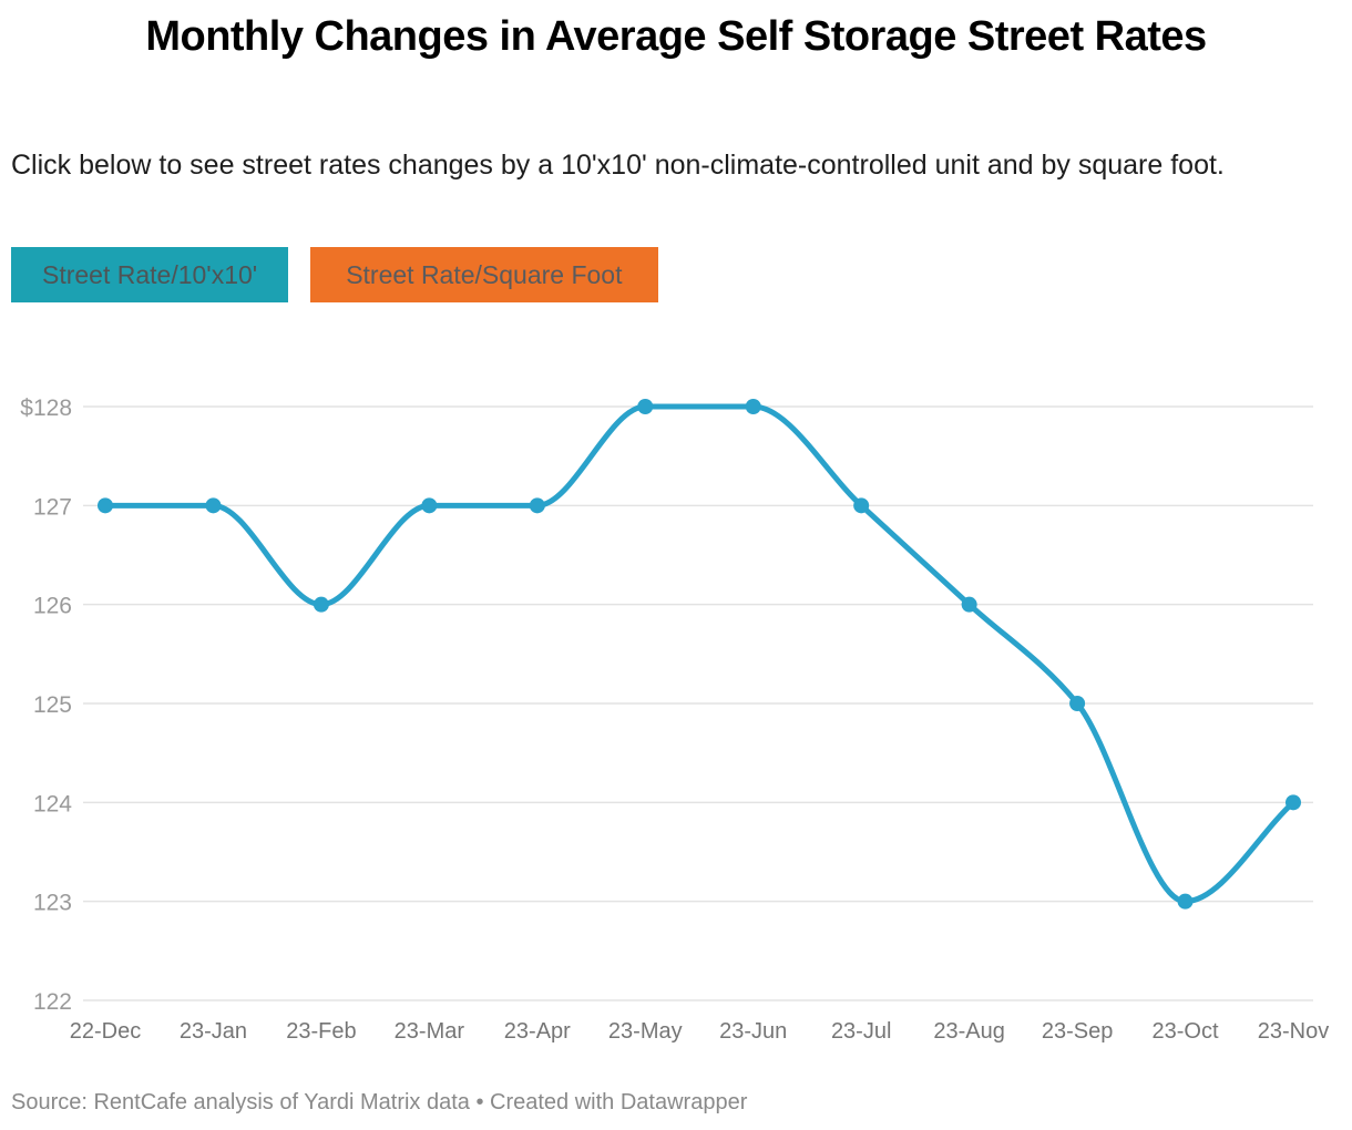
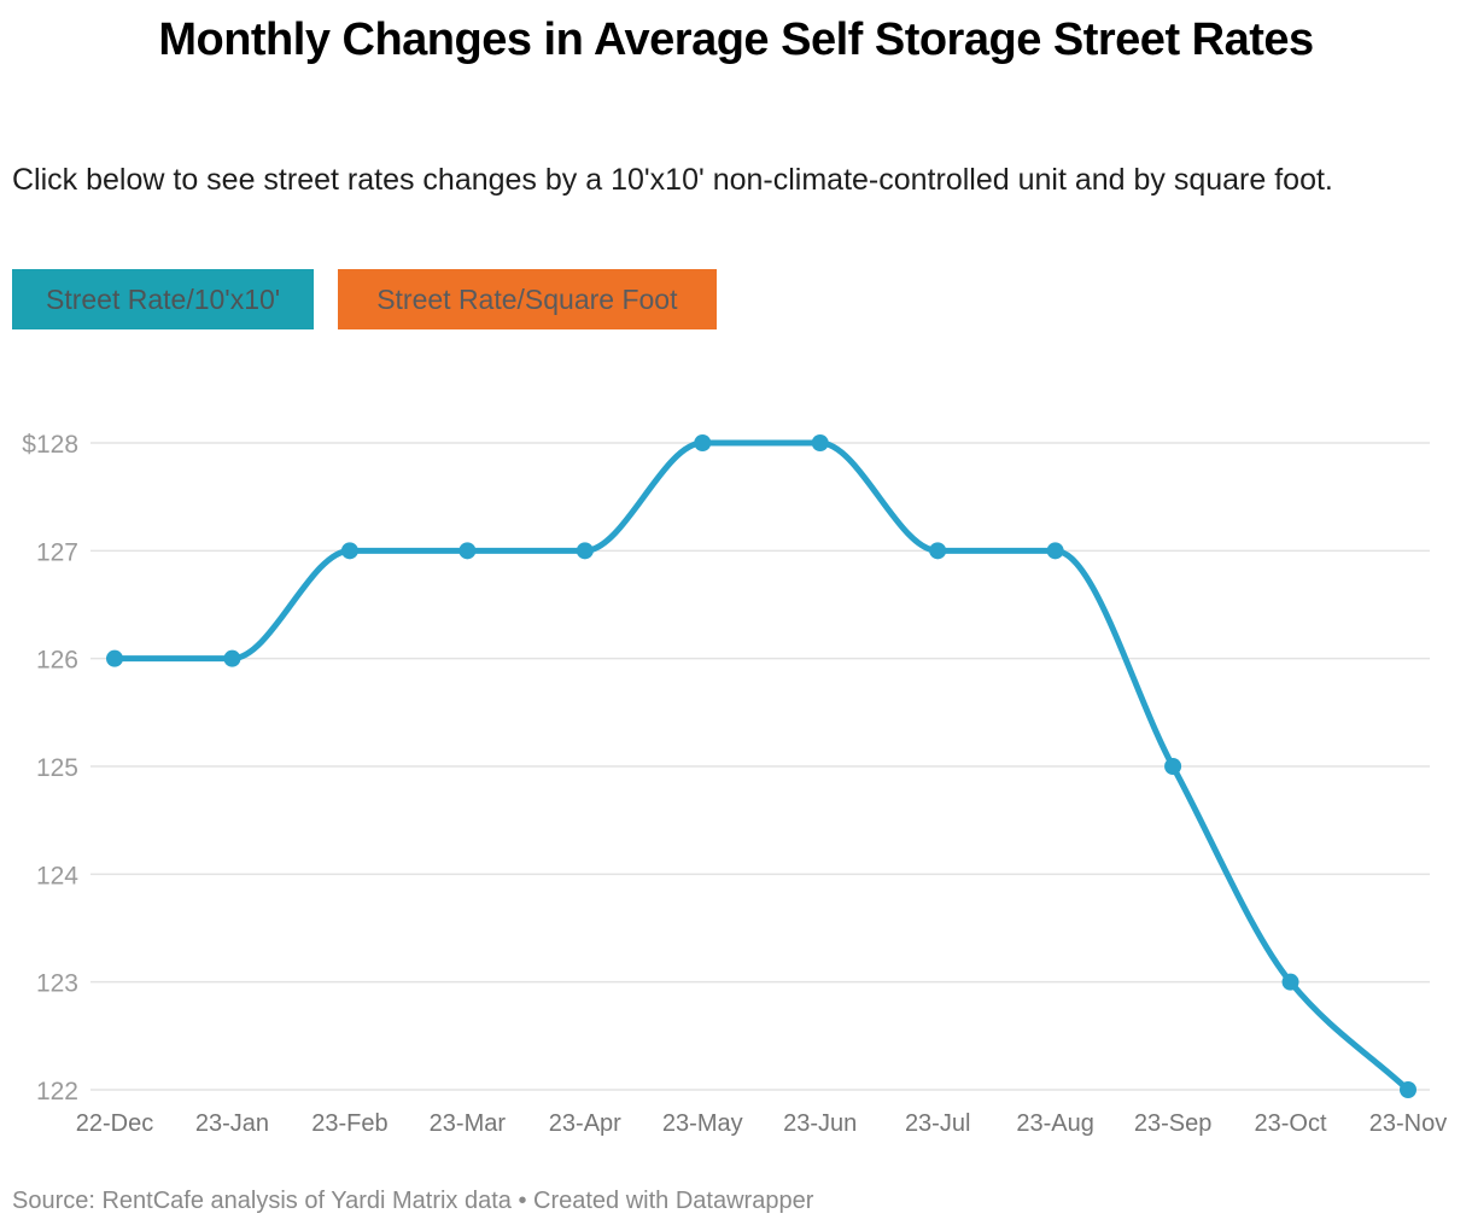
22-Dec: $127 -> $126
23-Jan: $127 -> $126
23-Feb: $126 -> $127
23-Aug: $126 -> $127
23-Nov: $124 -> $122
